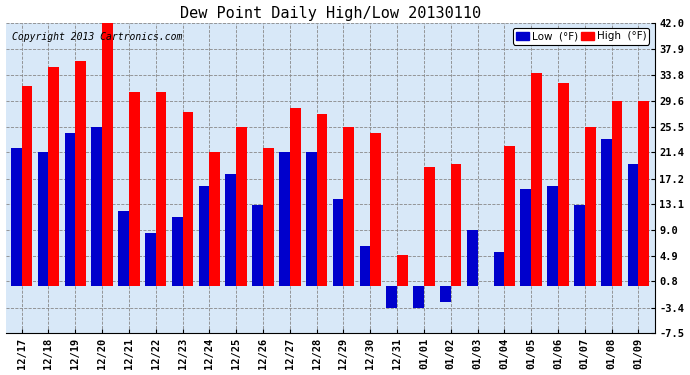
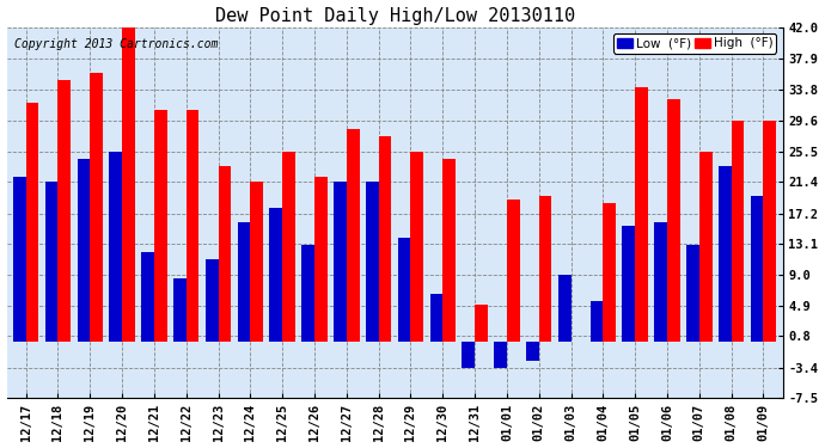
High (°F)/12/23: 27.8 -> 23.5
High (°F)/01/04: 22.4 -> 18.5
